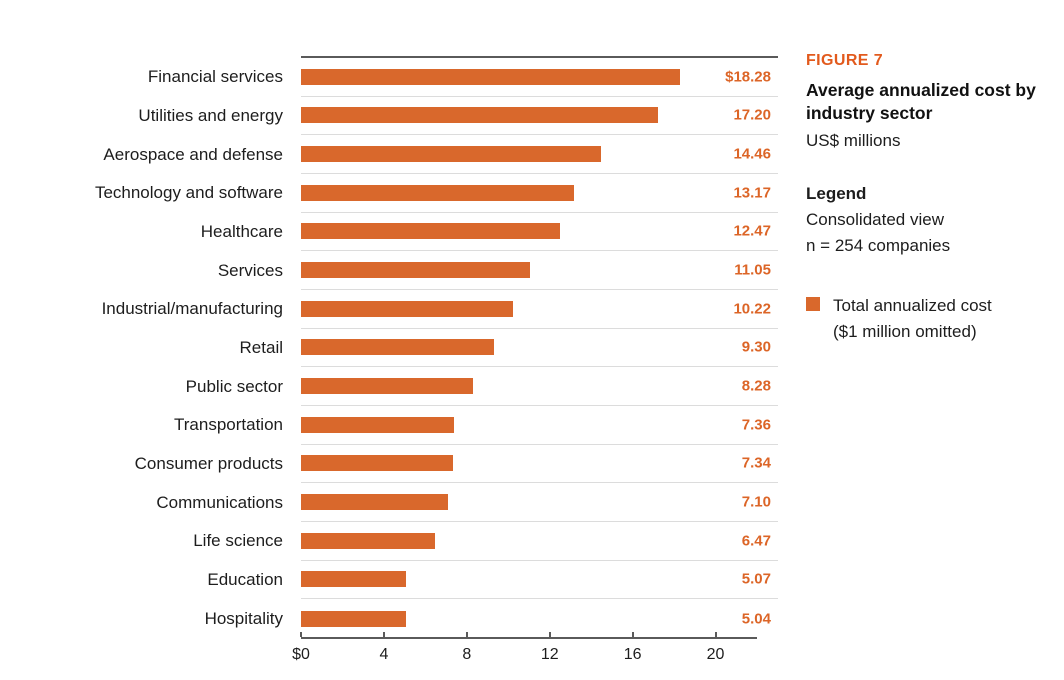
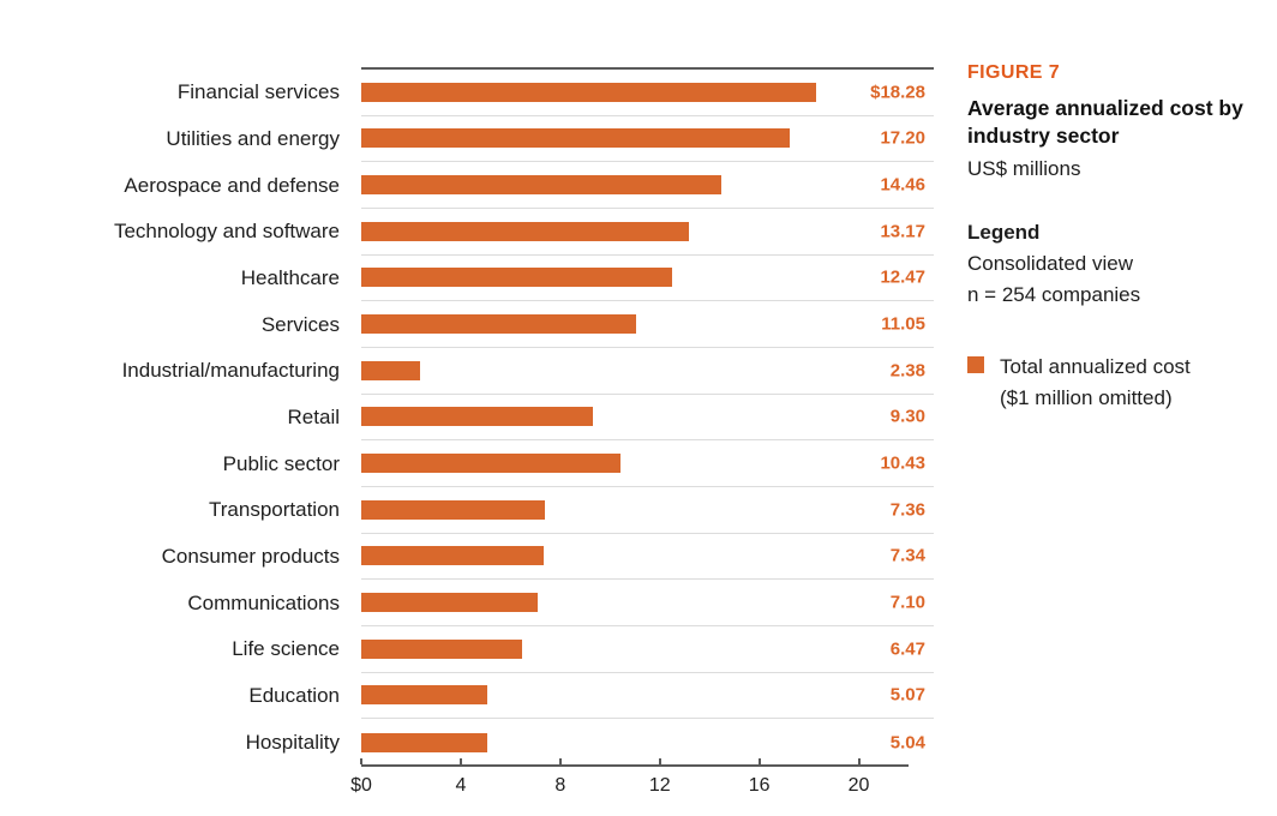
Industrial/manufacturing: 10.22 -> 2.38
Public sector: 8.28 -> 10.43
